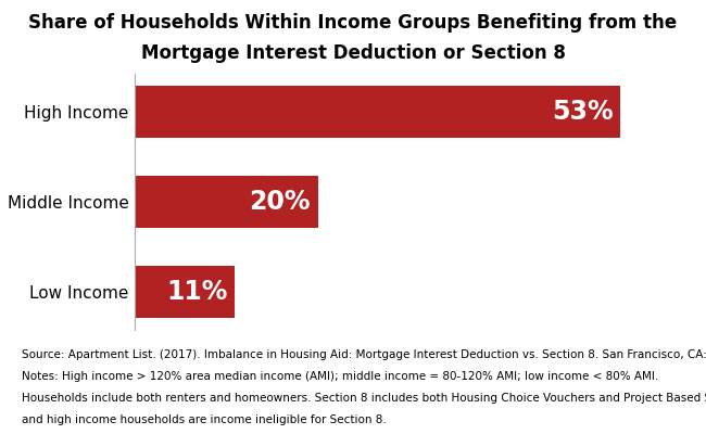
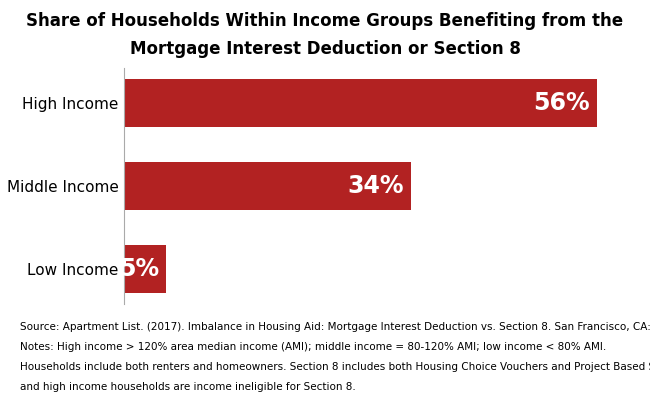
High Income: 53% -> 56%
Middle Income: 20% -> 34%
Low Income: 11% -> 5%
